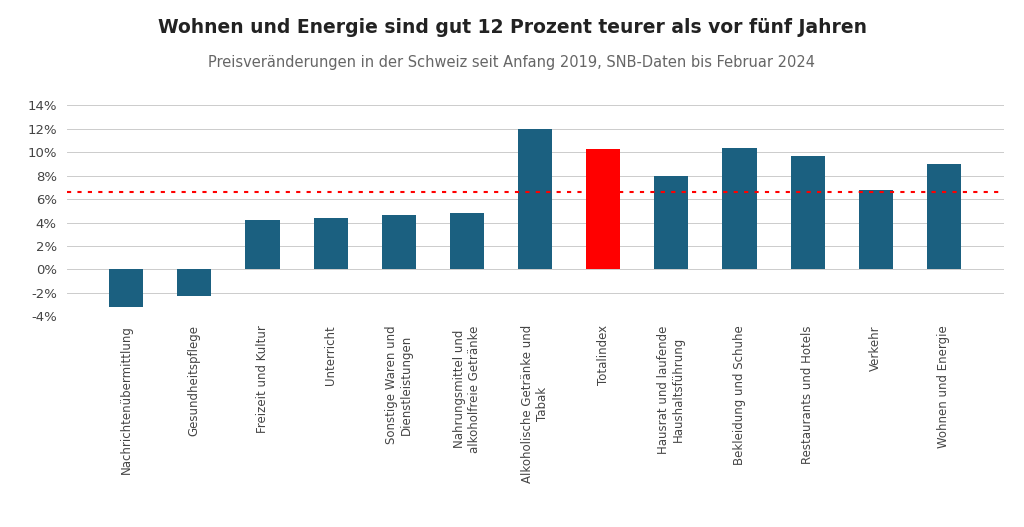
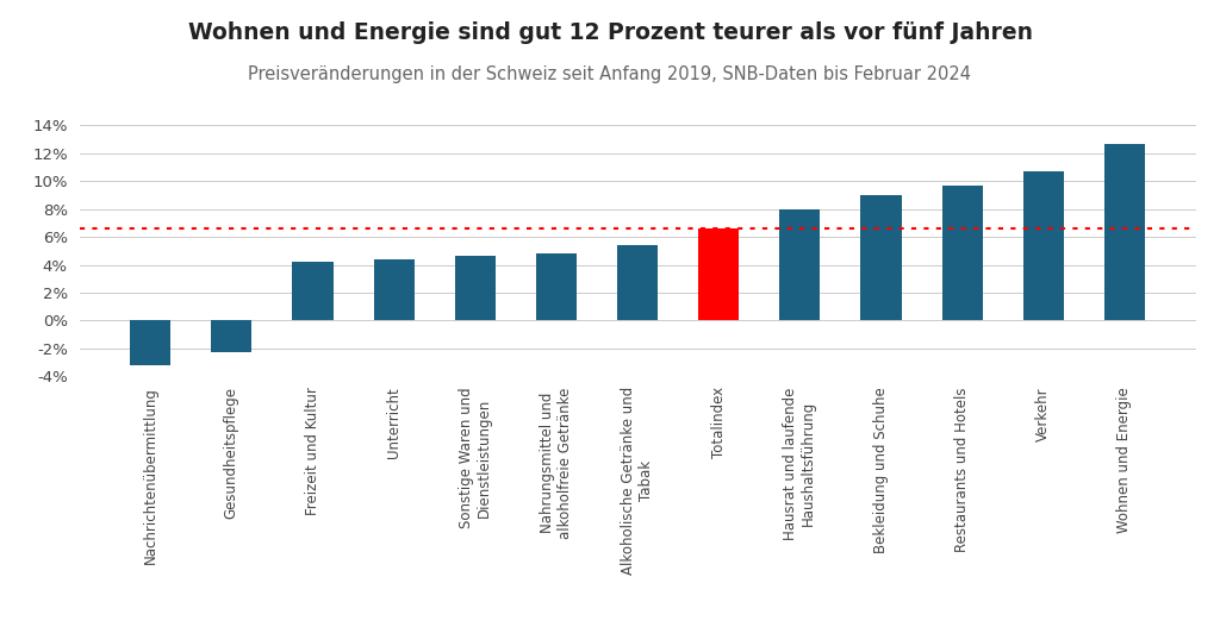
Alkoholische Getränke und Tabak: 12.0% -> 5.4%
Totalindex: 10.3% -> 6.6%
Bekleidung und Schuhe: 10.4% -> 9.0%
Verkehr: 6.8% -> 10.7%
Wohnen und Energie: 9.0% -> 12.7%
